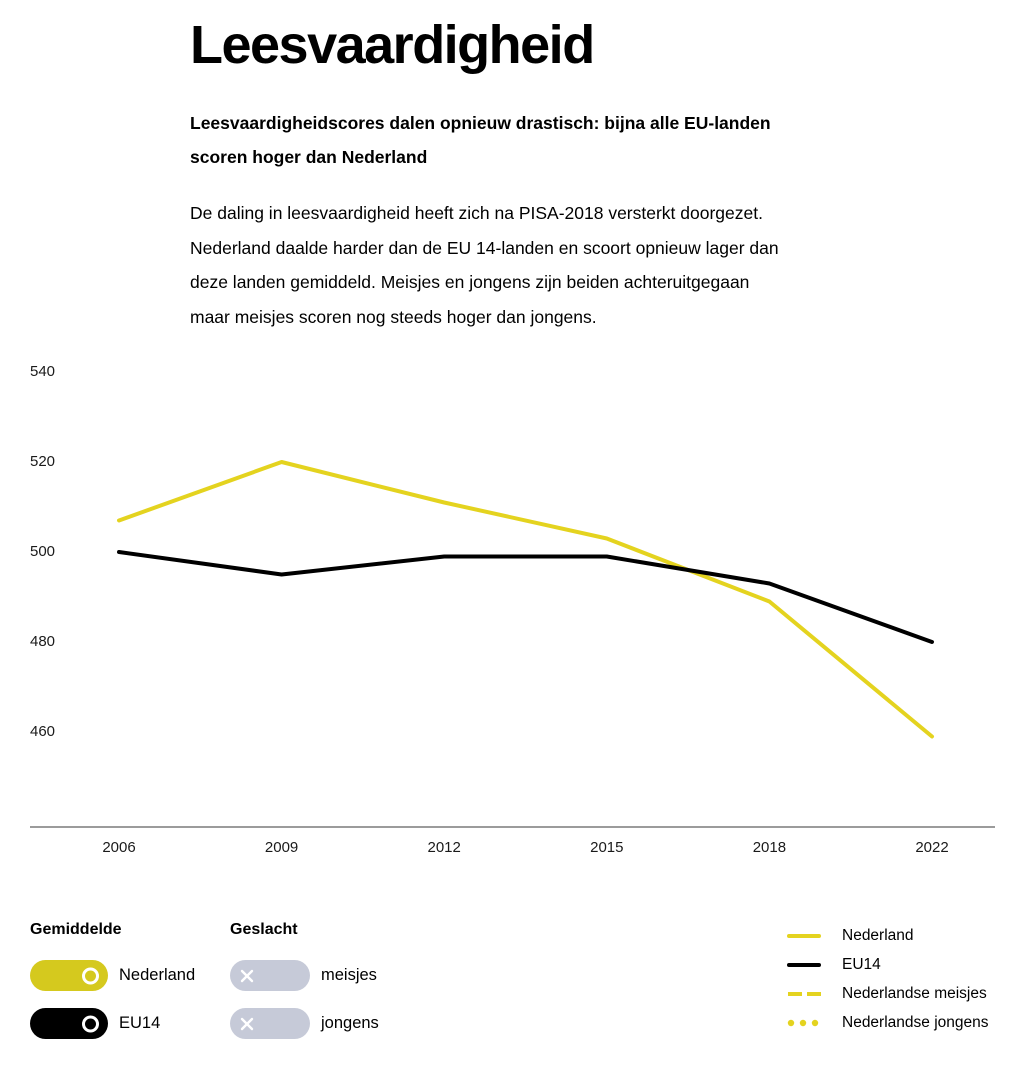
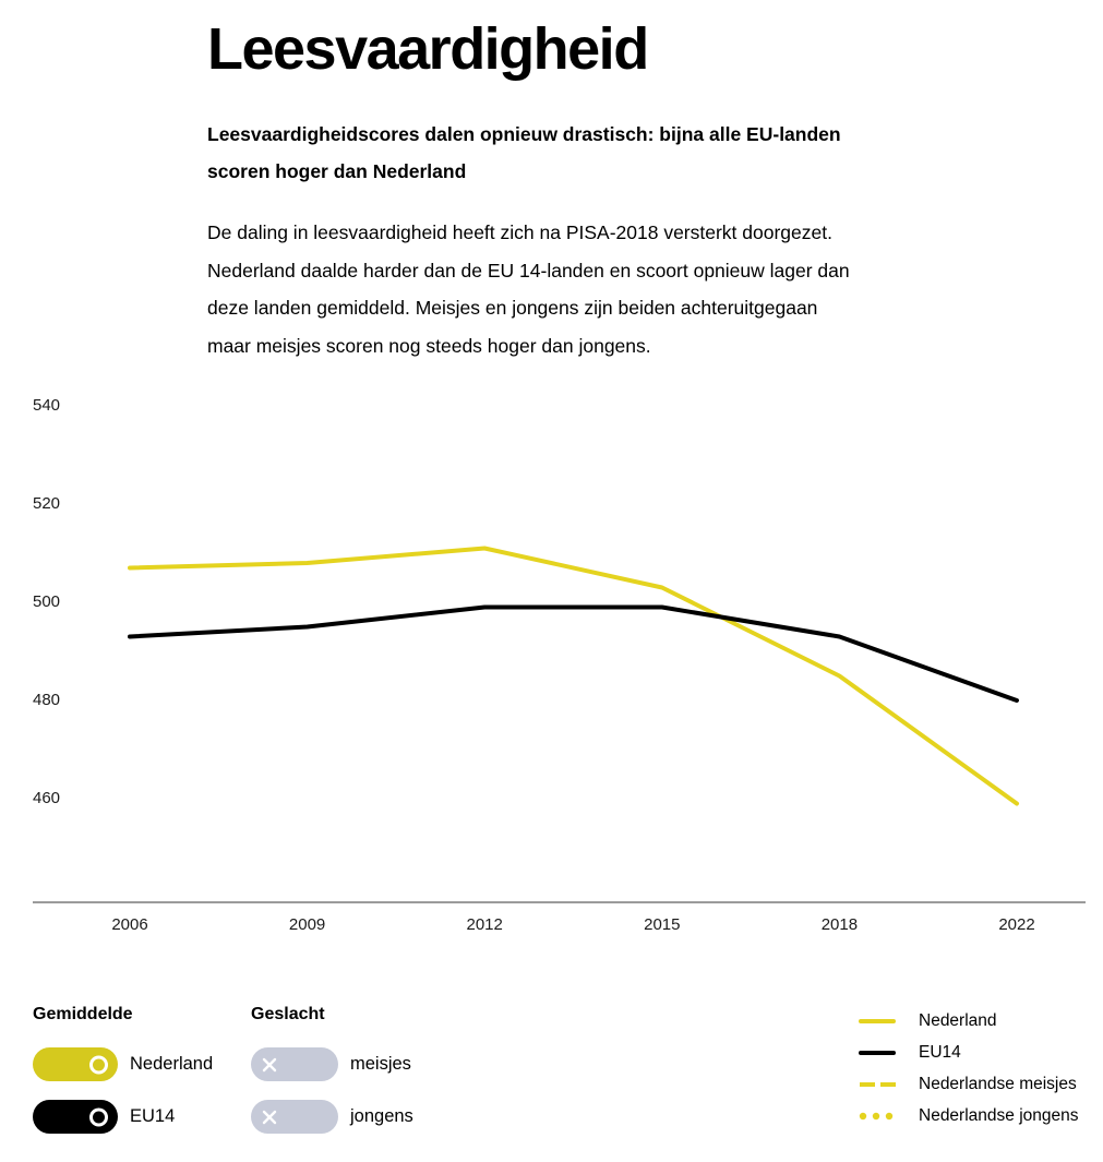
EU14/2006: 500 -> 493
Nederland/2009: 520 -> 508
Nederland/2018: 489 -> 485
